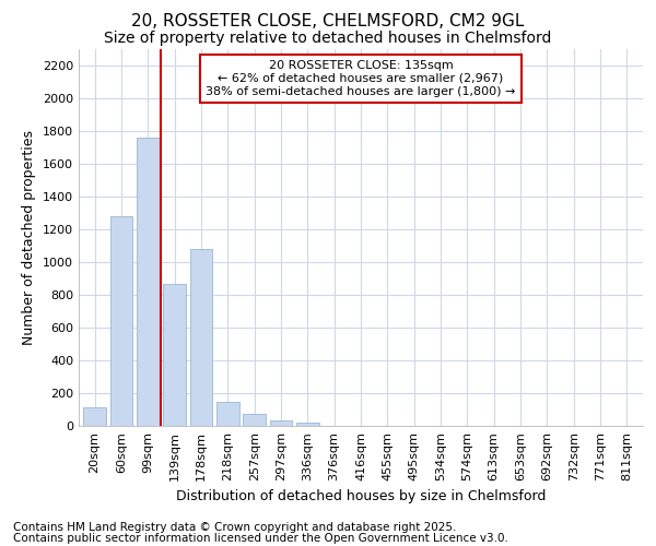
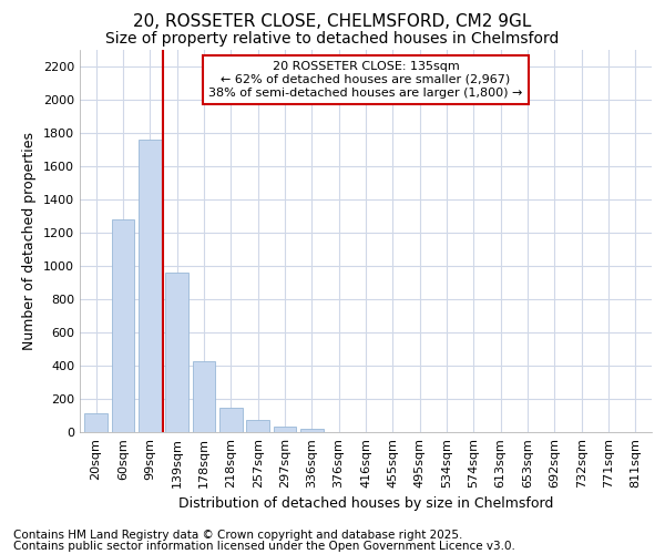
139sqm: 870 -> 960
178sqm: 1080 -> 430
